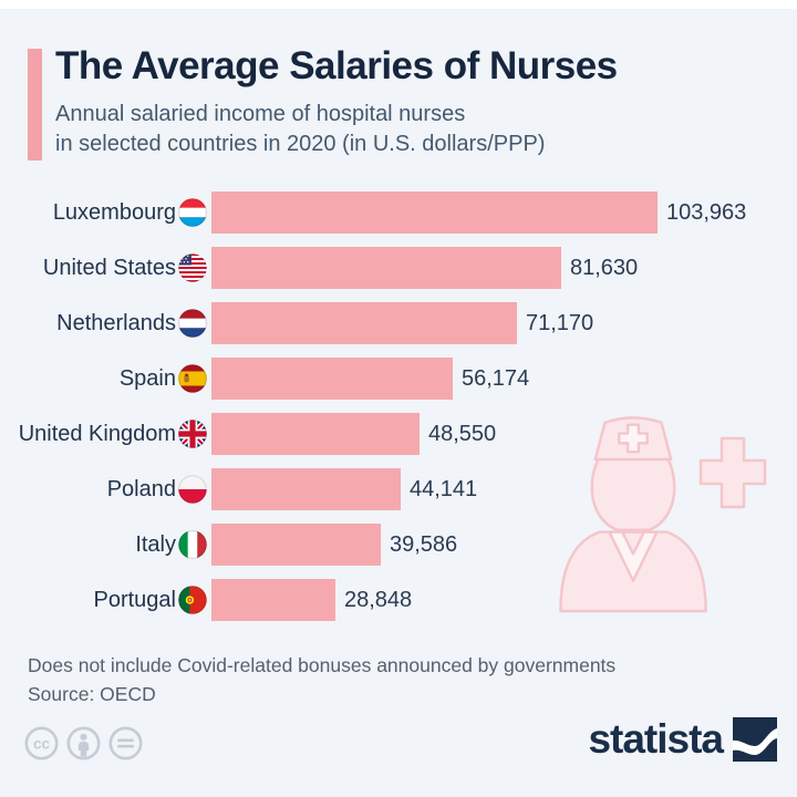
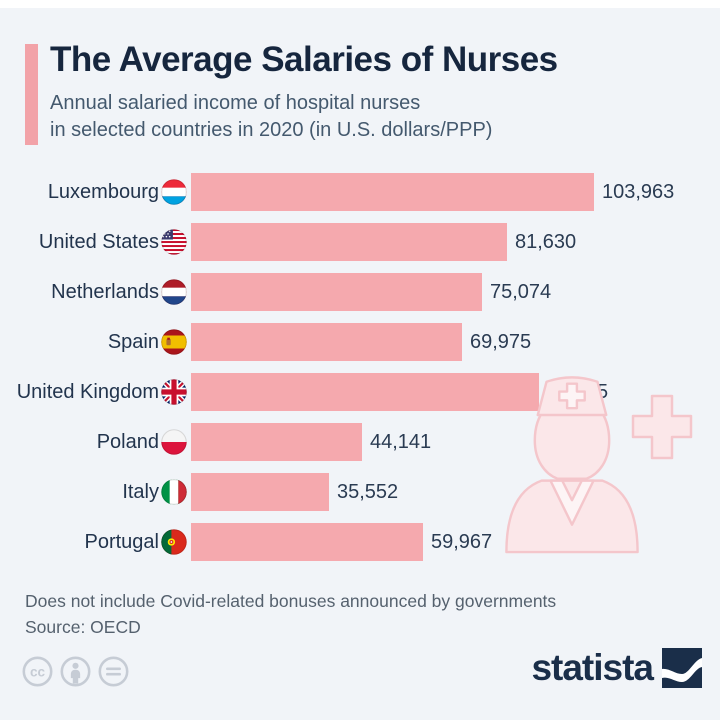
Netherlands: 71,170 -> 75,074
Spain: 56,174 -> 69,975
United Kingdom: 48,550 -> 89,765
Italy: 39,586 -> 35,552
Portugal: 28,848 -> 59,967
